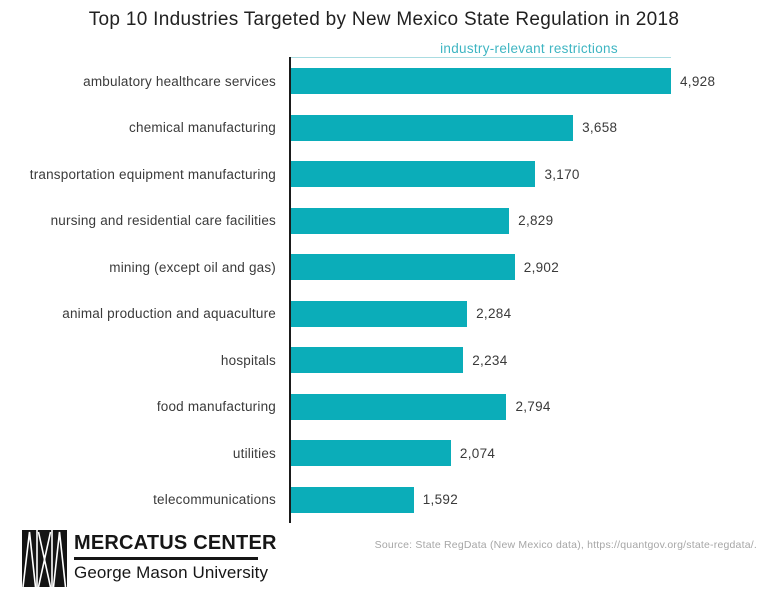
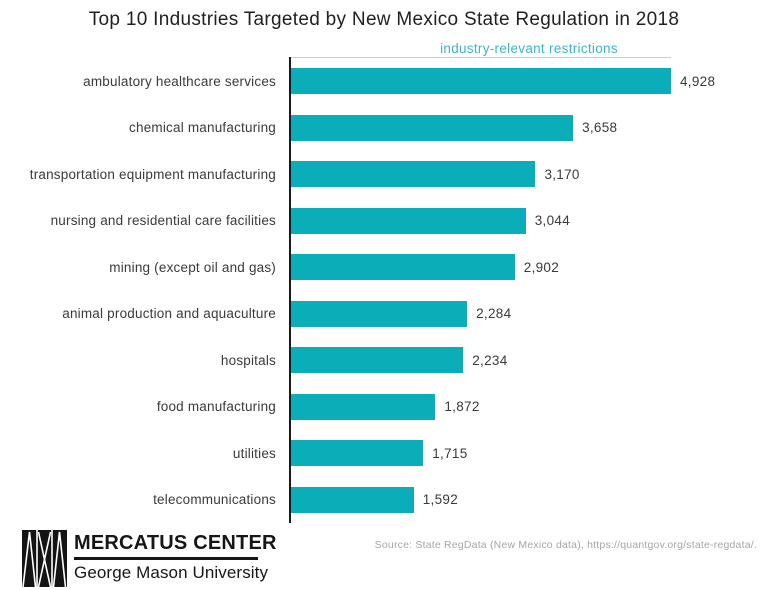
nursing and residential care facilities: 2,829 -> 3,044
food manufacturing: 2,794 -> 1,872
utilities: 2,074 -> 1,715
